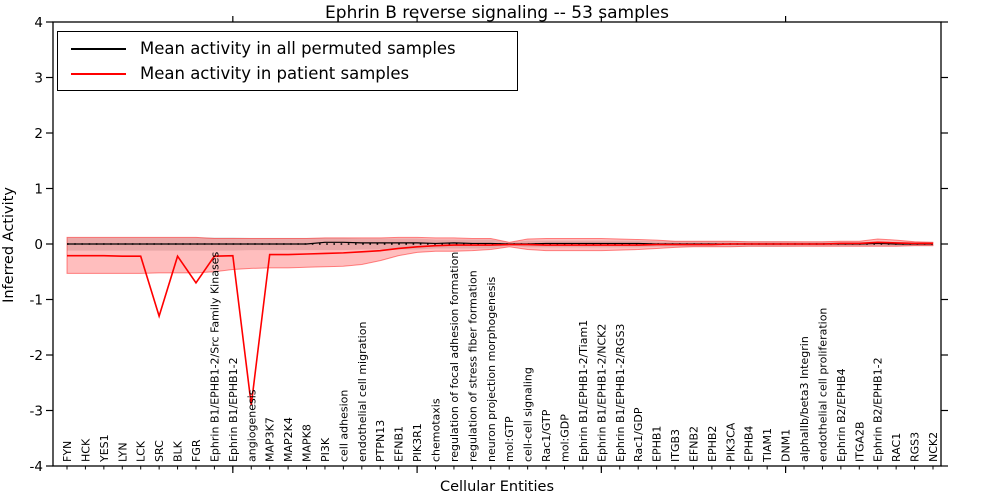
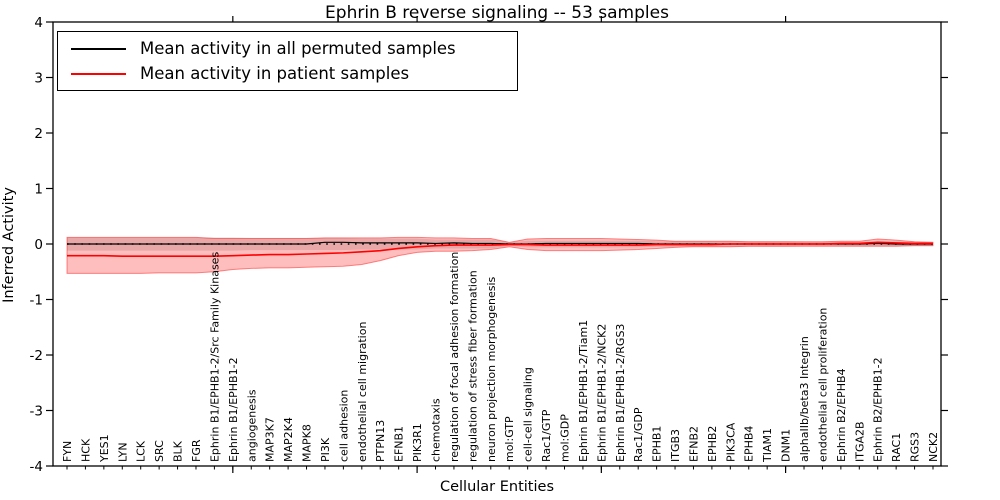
Mean activity in patient samples/SRC: -1.3 -> -0.2
Mean activity in patient samples/FGR: -0.7 -> -0.2
Mean activity in patient samples/angiogenesis: -2.9 -> -0.2
